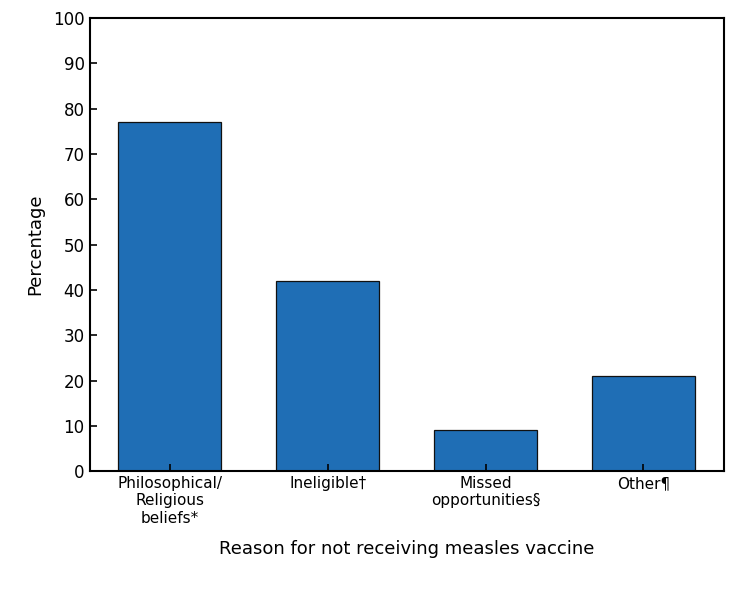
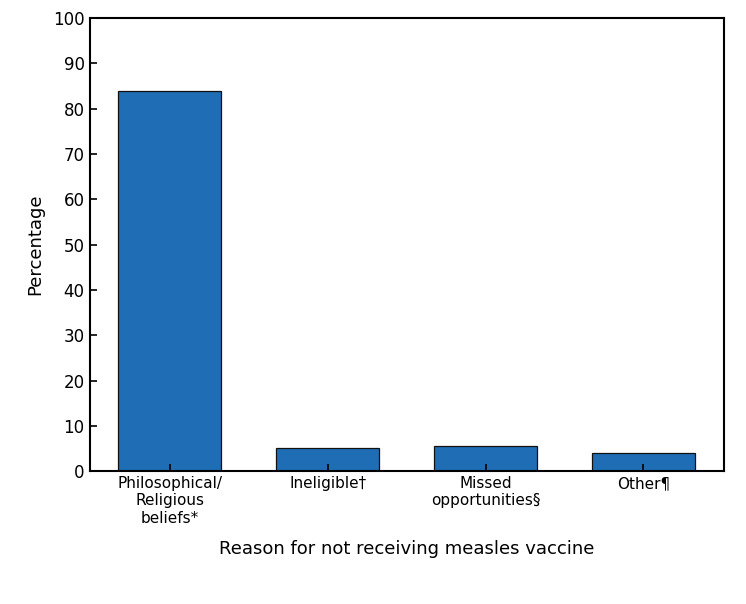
Philosophical/ Religious beliefs*: 77.0 -> 84.0
Ineligible†: 42.0 -> 5.0
Missed opportunities§: 9.0 -> 5.5
Other¶: 21.0 -> 4.0
